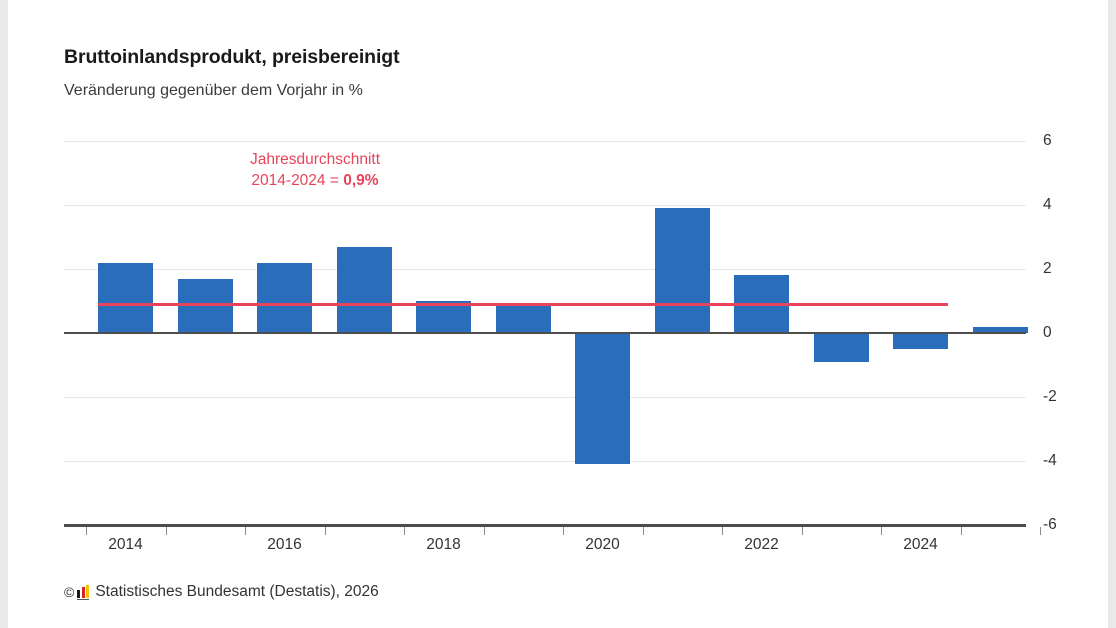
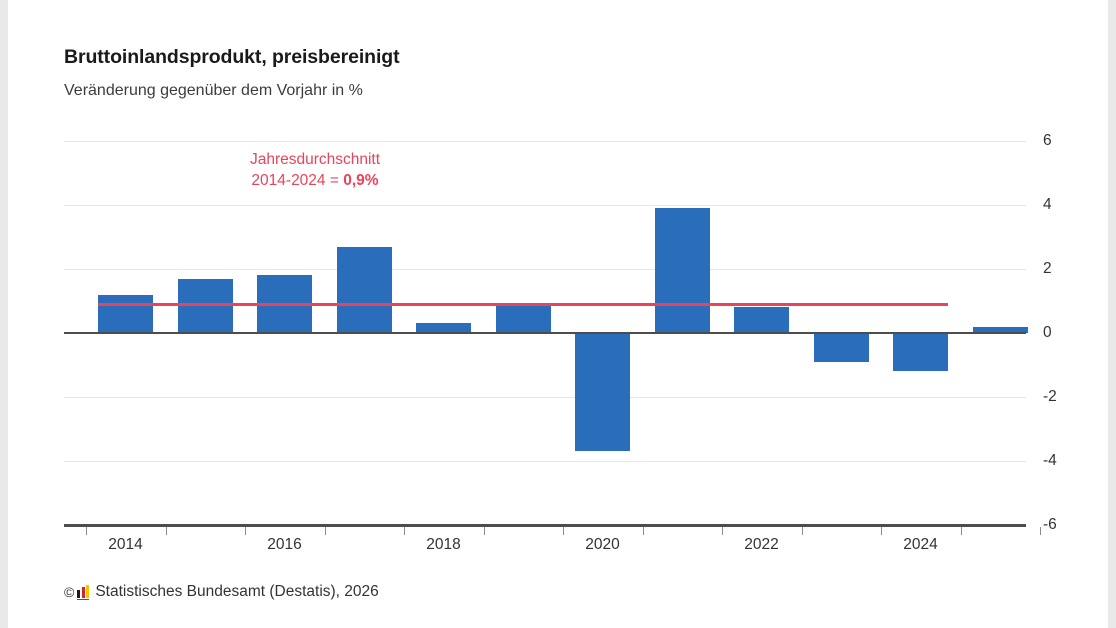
2014: 2.2 -> 1.2
2016: 2.2 -> 1.8
2018: 1.0 -> 0.3
2020: -4.1 -> -3.7
2022: 1.8 -> 0.8
2024: -0.5 -> -1.2
